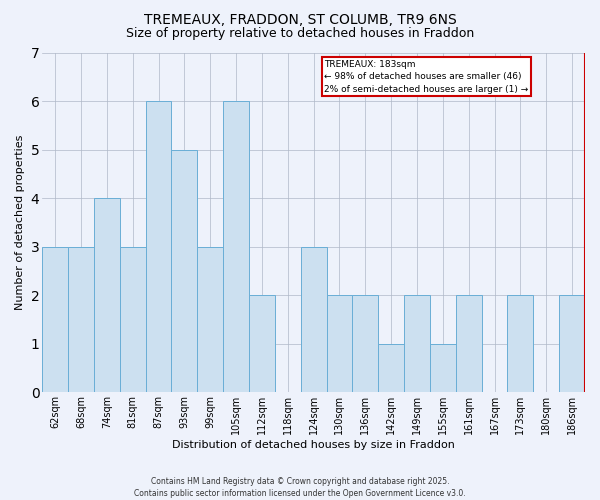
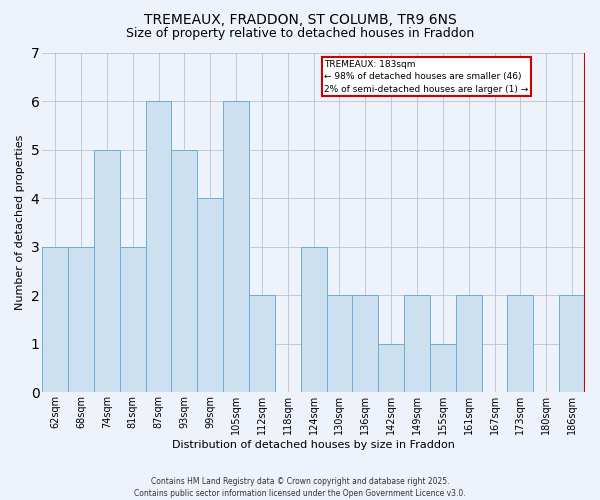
74sqm: 4 -> 5
99sqm: 3 -> 4
